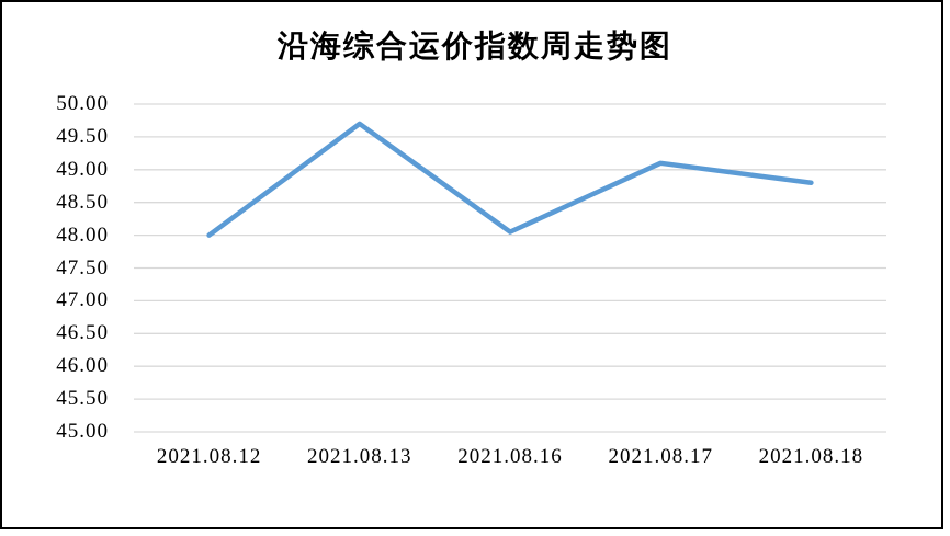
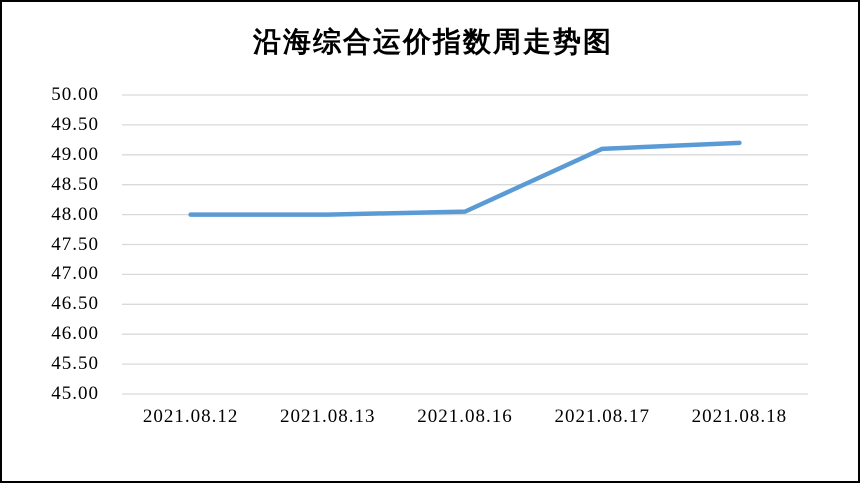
2021.08.13: 49.7 -> 48.0
2021.08.18: 48.8 -> 49.2
